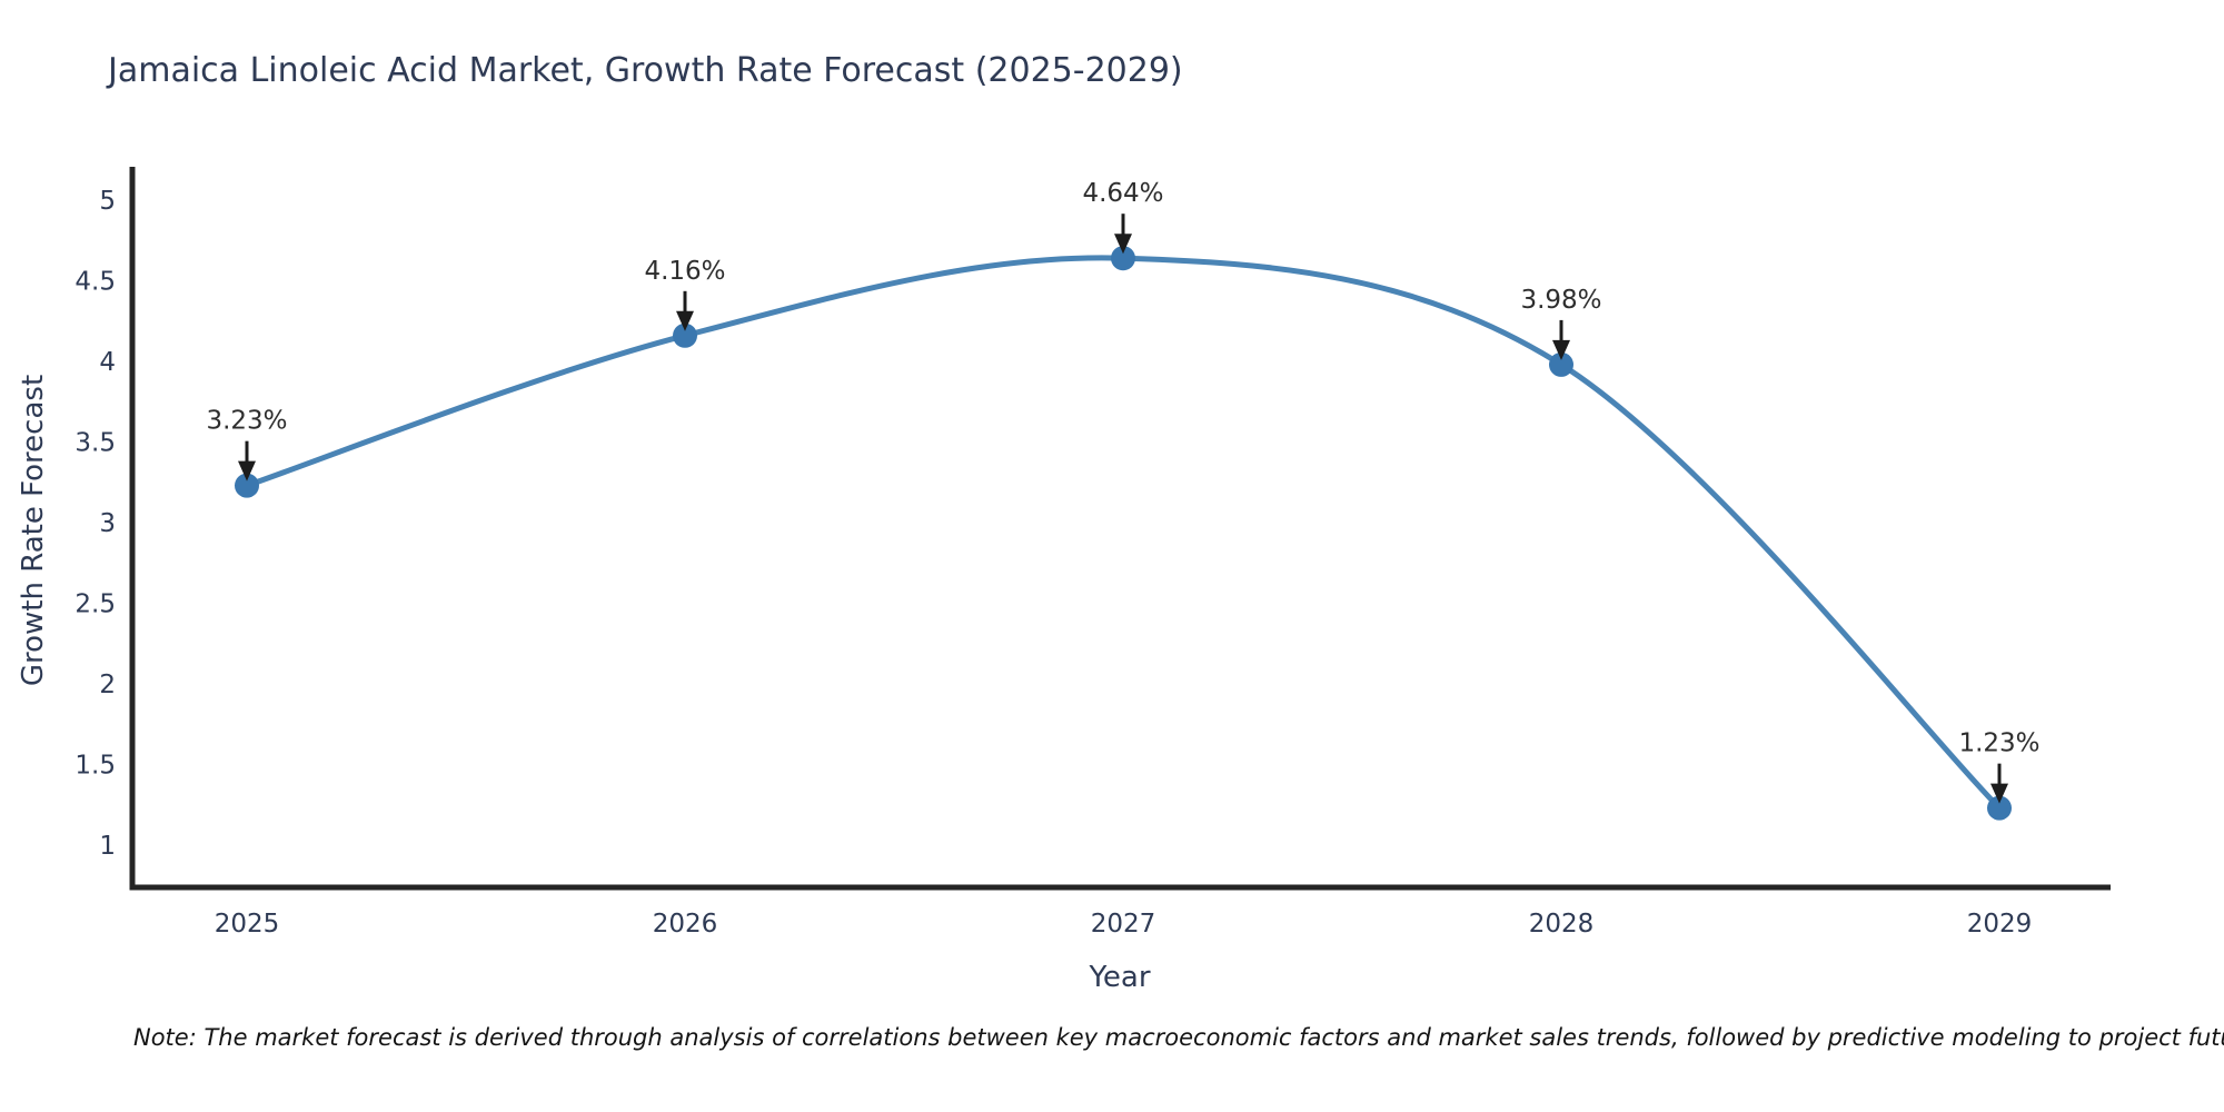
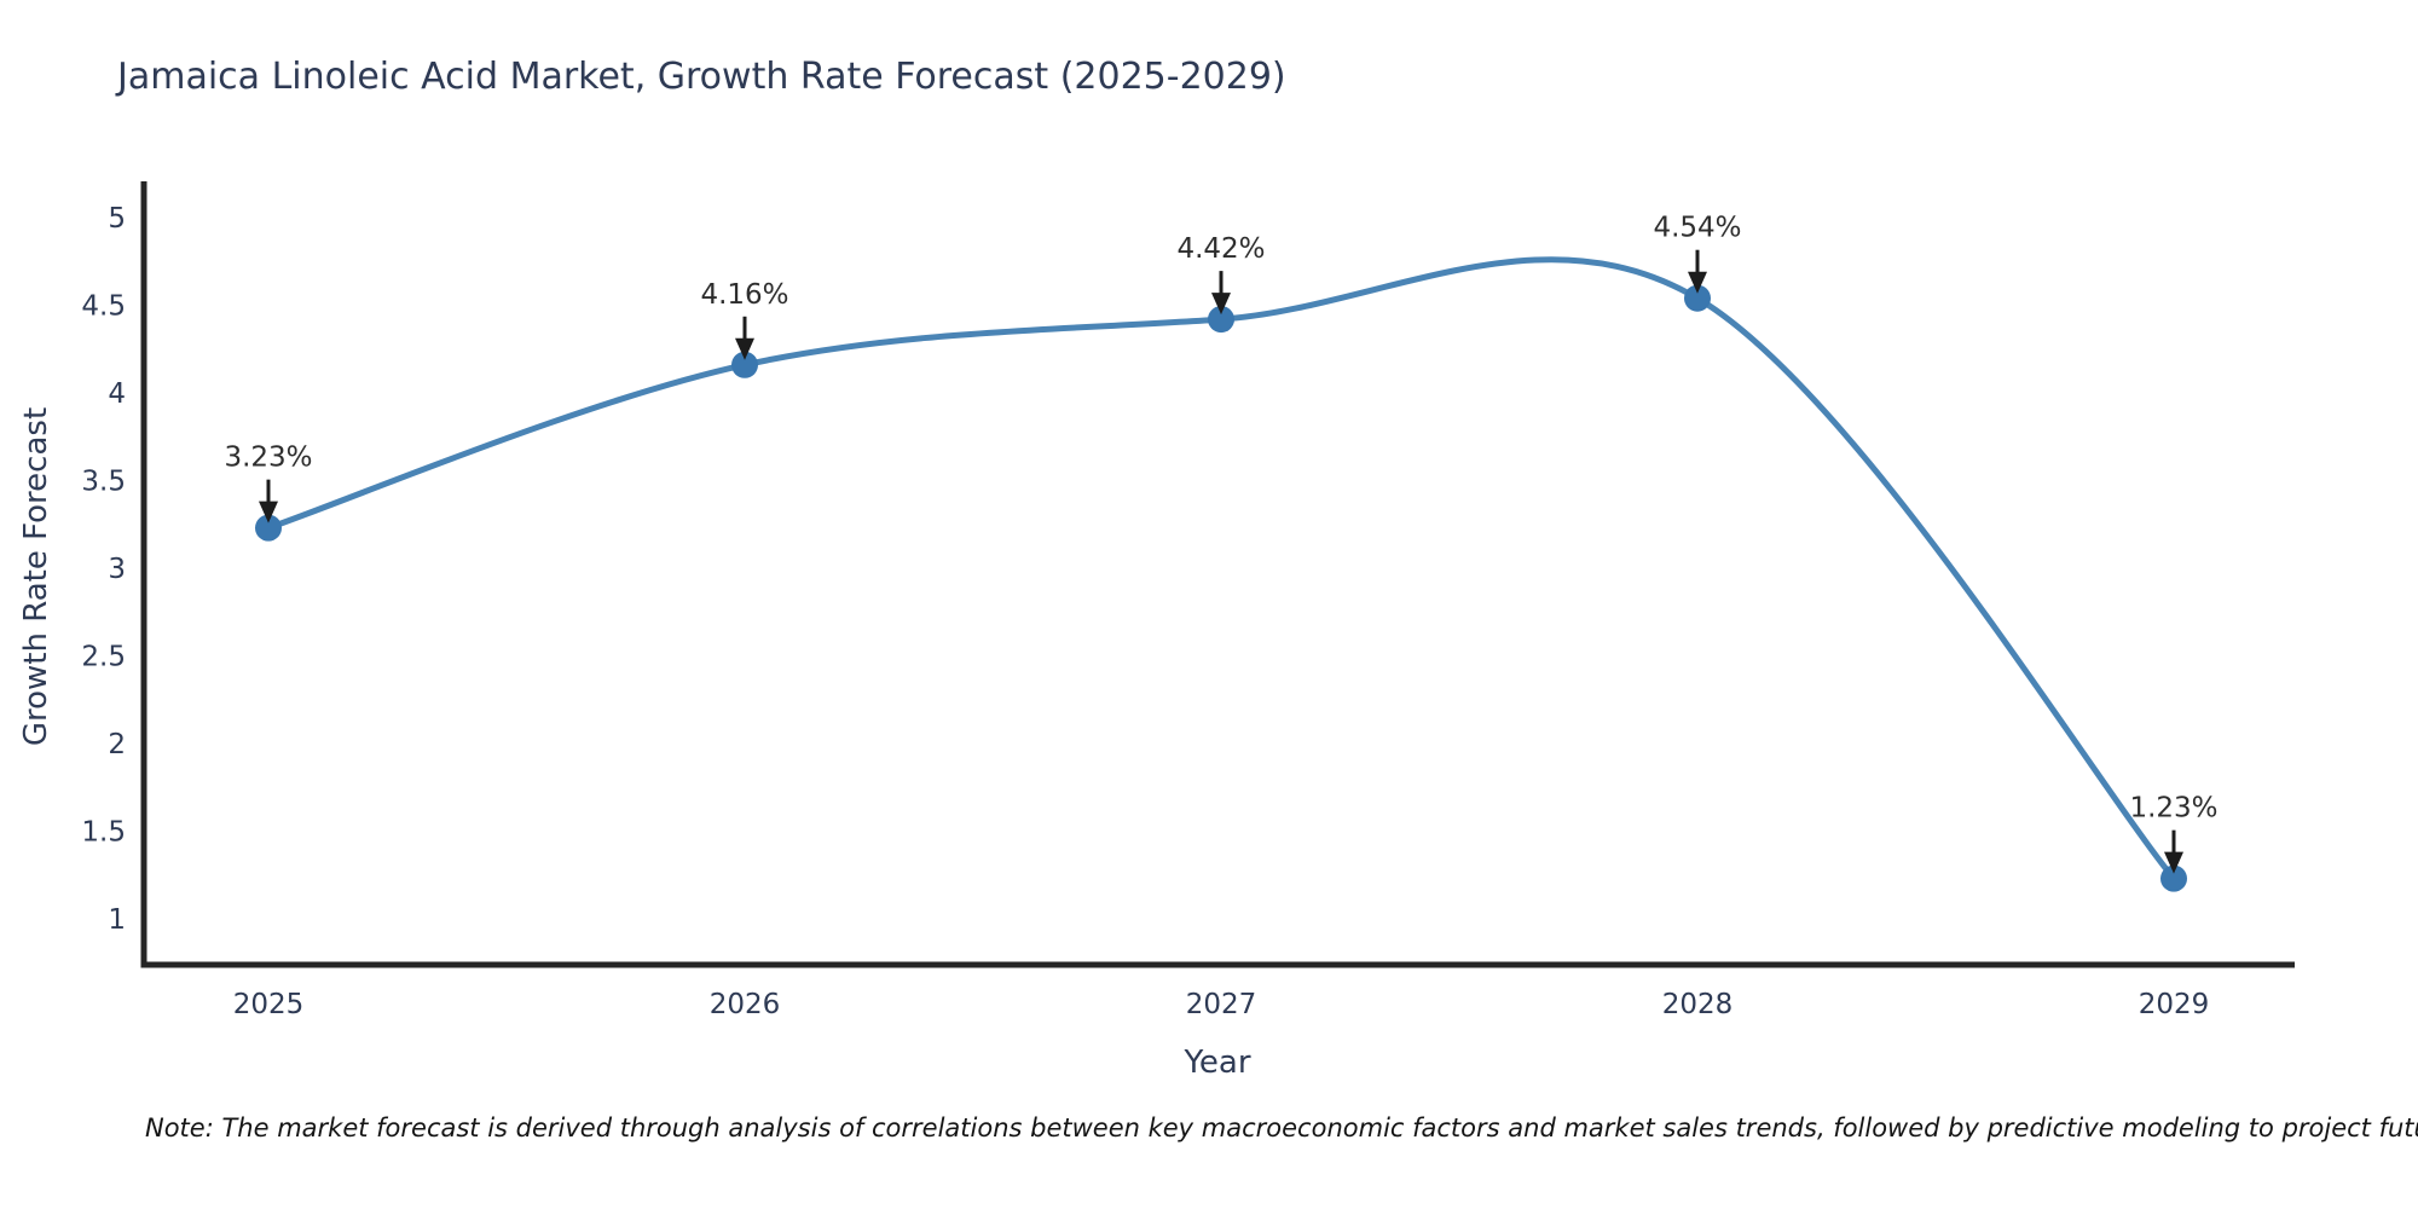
2027: 4.64% -> 4.42%
2028: 3.98% -> 4.54%
